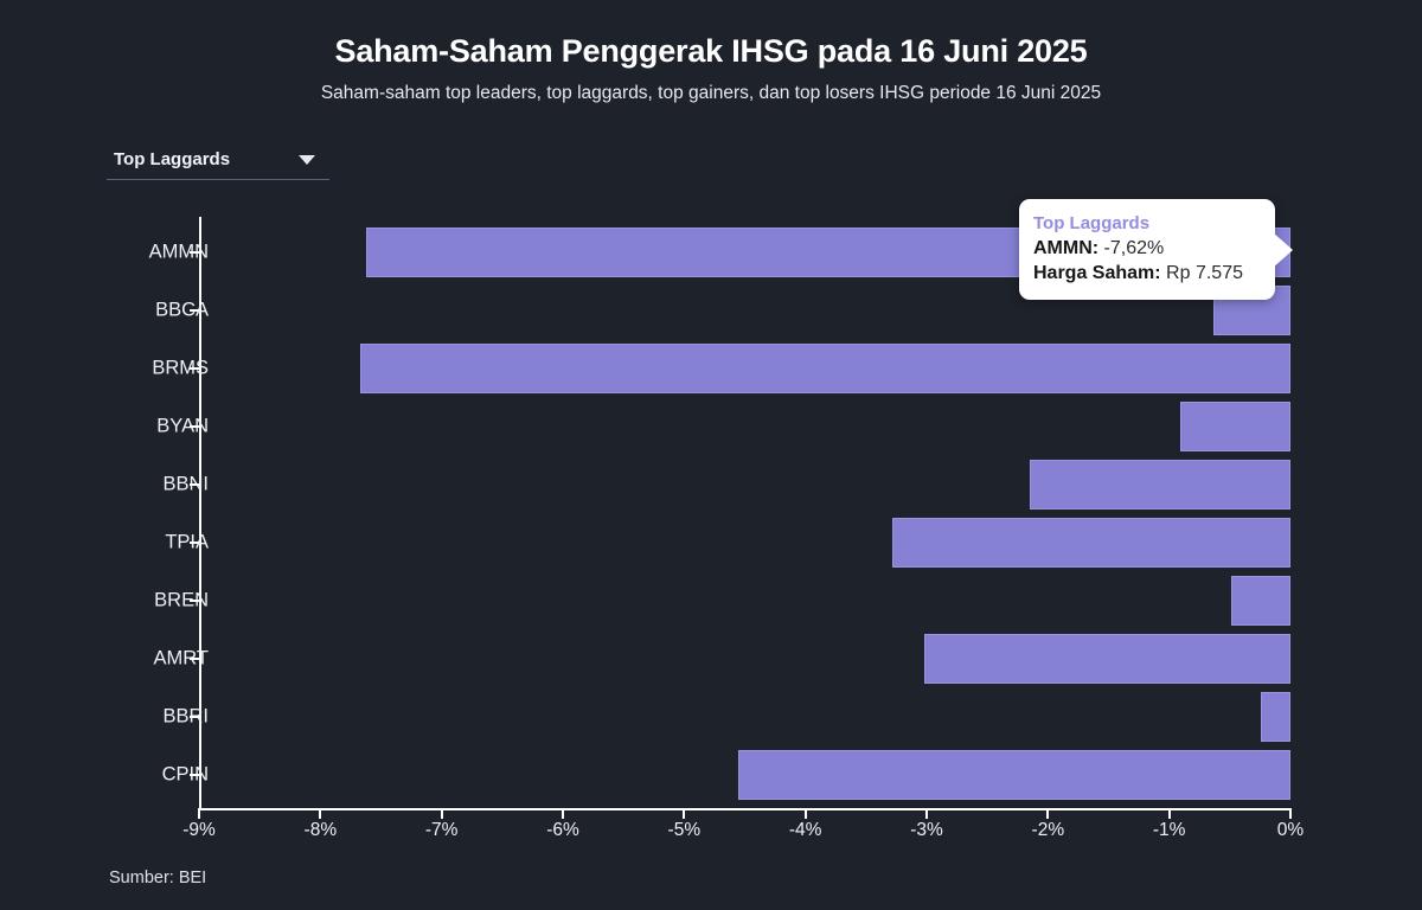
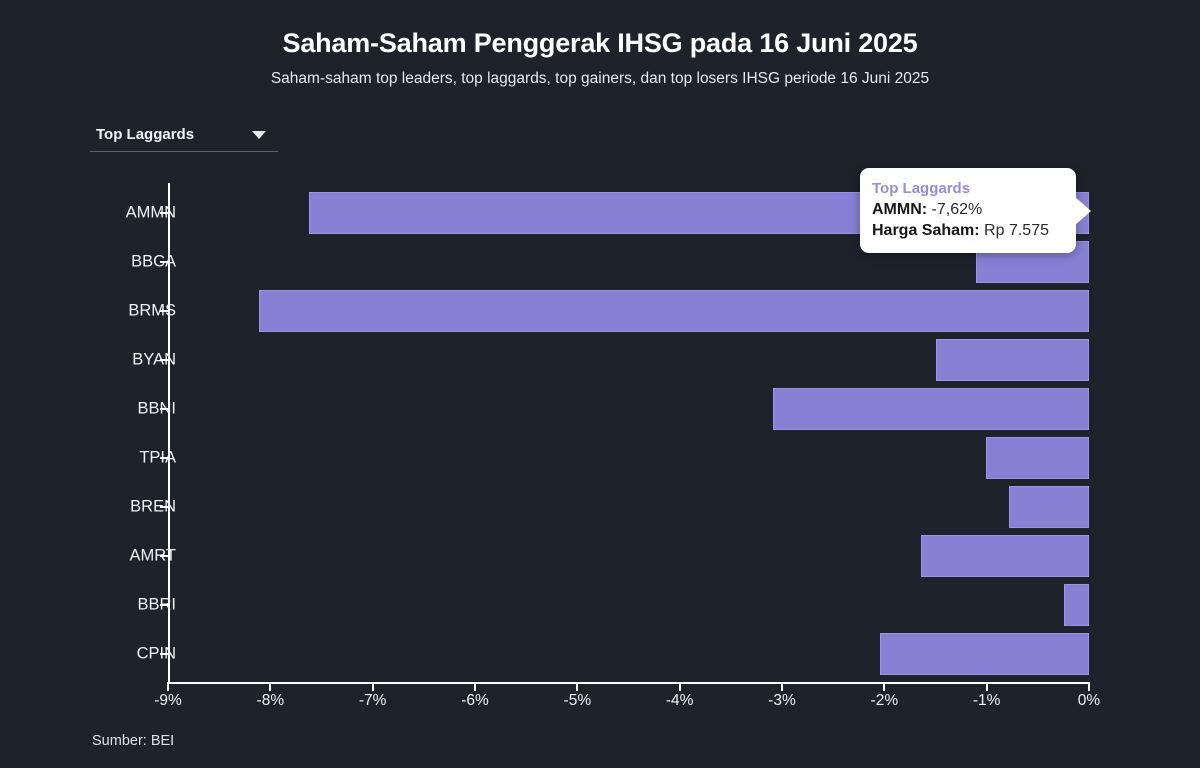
BBCA: -0.64% -> -1.10%
BRMS: -7.67% -> -8.11%
BYAN: -0.91% -> -1.50%
BBNI: -2.15% -> -3.09%
TPIA: -3.28% -> -1.01%
BREN: -0.49% -> -0.78%
AMRT: -3.02% -> -1.64%
CPIN: -4.55% -> -2.04%
